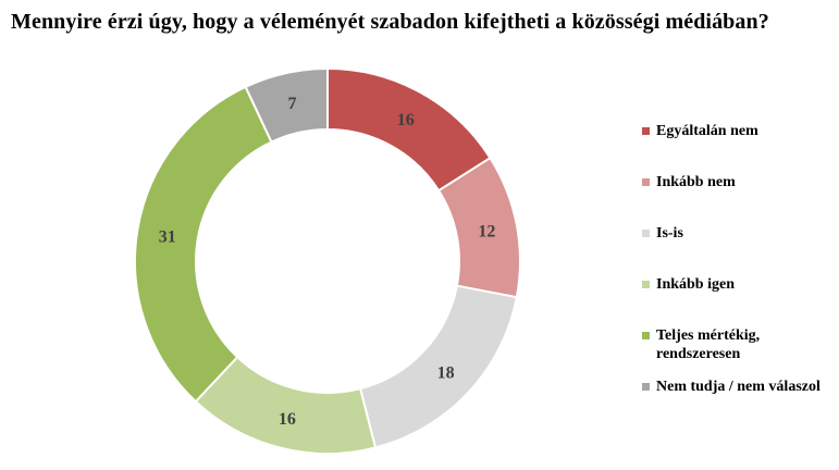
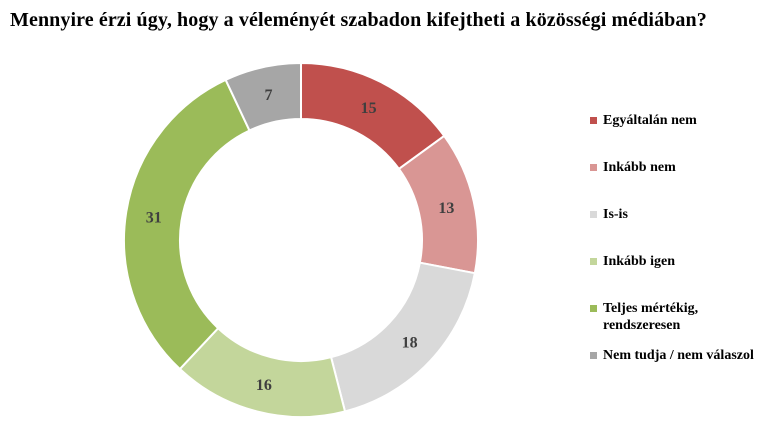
Egyáltalán nem: 16 -> 15
Inkább nem: 12 -> 13
